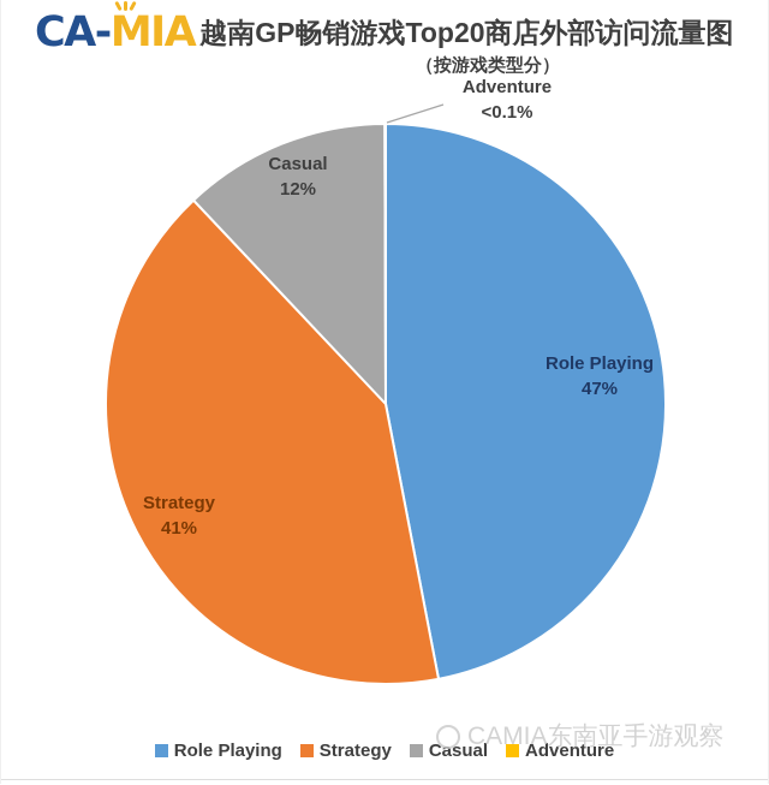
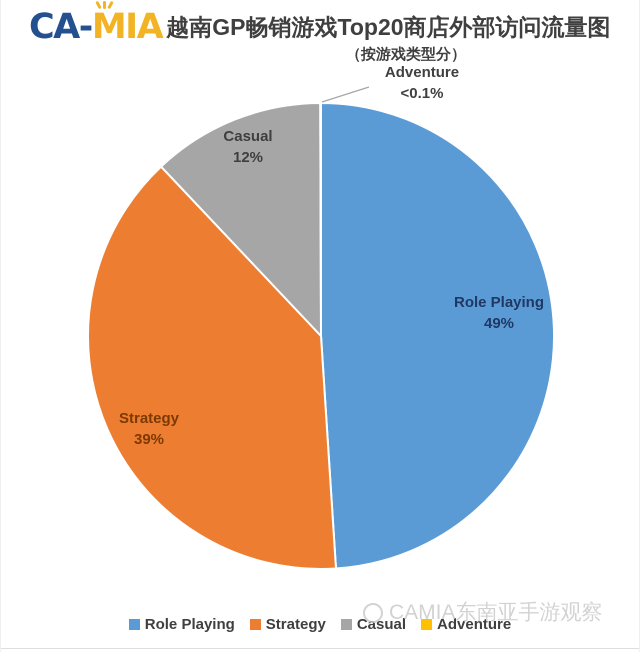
Role Playing: 47% -> 49%
Strategy: 41% -> 39%
